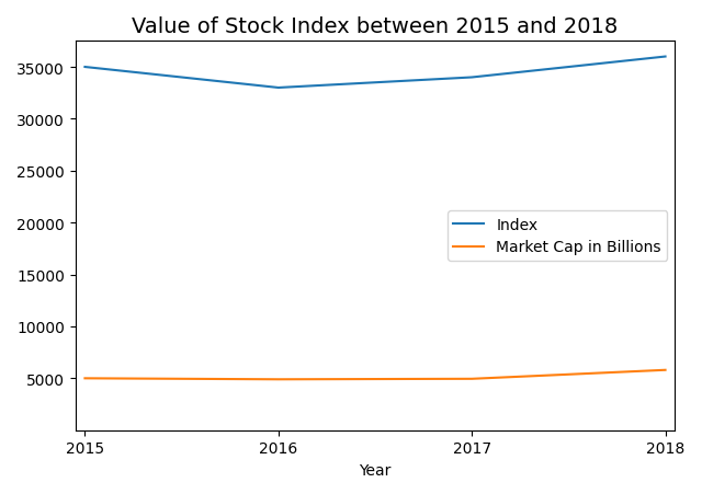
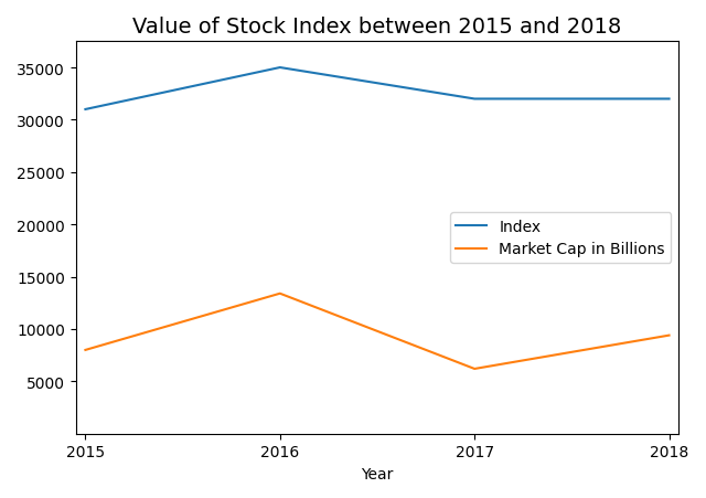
Index/2015: 35000 -> 31000
Market Cap in Billions/2015: 5000 -> 8000
Index/2016: 33000 -> 35000
Market Cap in Billions/2016: 4900 -> 13400
Index/2017: 34000 -> 32000
Market Cap in Billions/2017: 5000 -> 6200
Index/2018: 36000 -> 32000
Market Cap in Billions/2018: 5800 -> 9400
